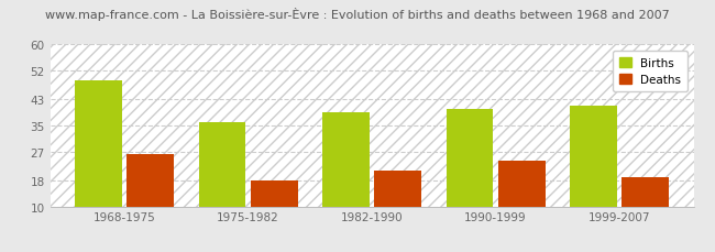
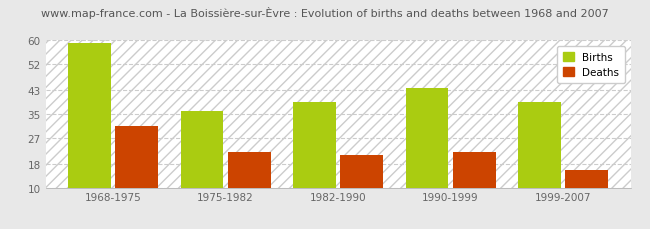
Births/1968-1975: 49 -> 59
Deaths/1968-1975: 26 -> 31
Deaths/1975-1982: 18 -> 22
Births/1990-1999: 40 -> 44
Deaths/1990-1999: 24 -> 22
Births/1999-2007: 41 -> 39
Deaths/1999-2007: 19 -> 16
